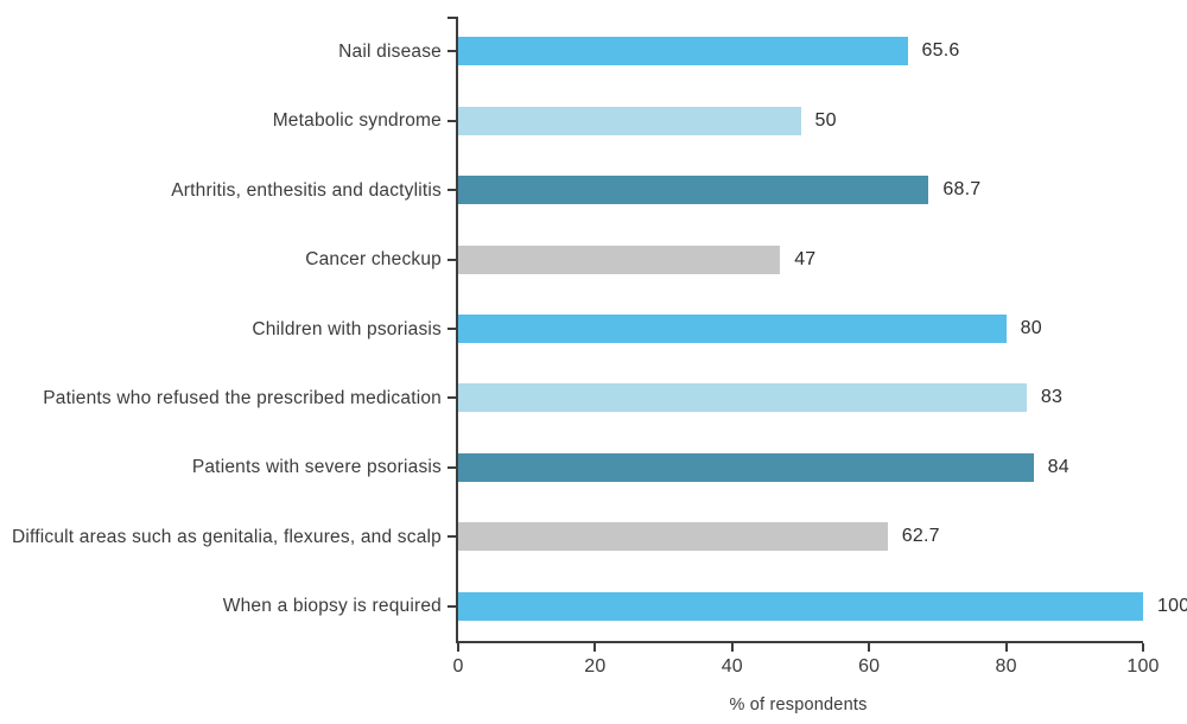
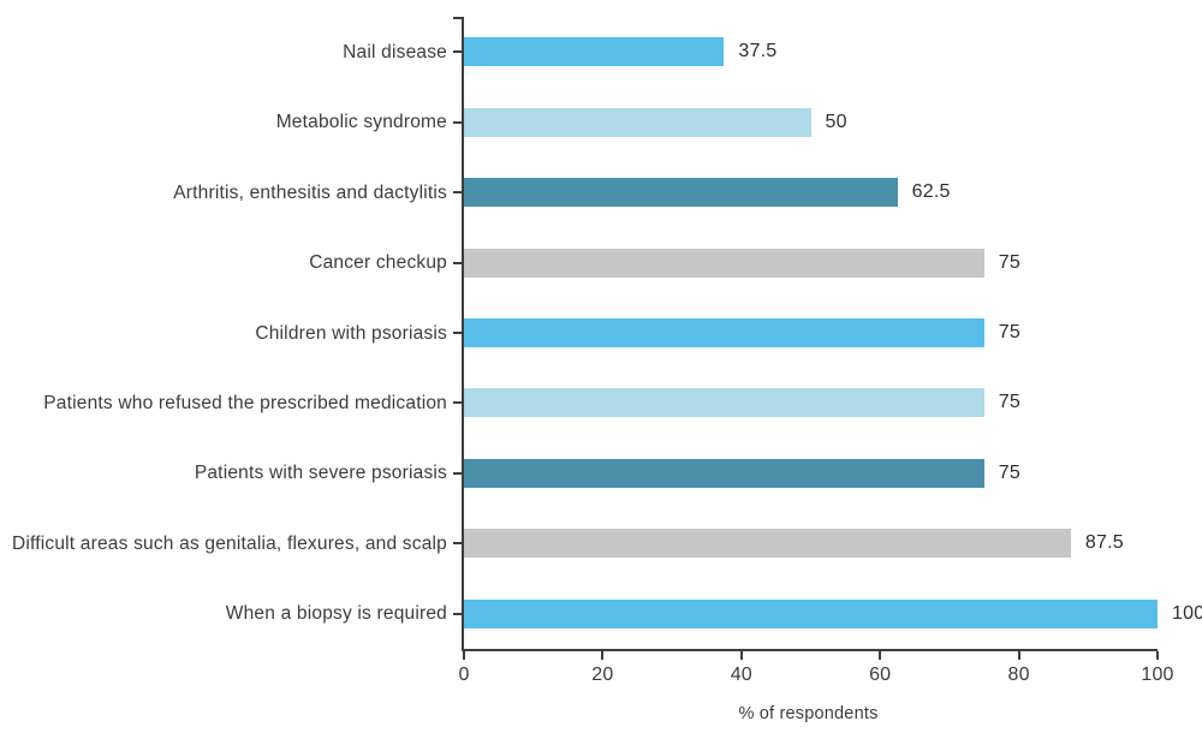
Nail disease: 65.6 -> 37.5
Arthritis, enthesitis and dactylitis: 68.7 -> 62.5
Cancer checkup: 47 -> 75
Children with psoriasis: 80 -> 75
Patients who refused the prescribed medication: 83 -> 75
Patients with severe psoriasis: 84 -> 75
Difficult areas such as genitalia, flexures, and scalp: 62.7 -> 87.5
